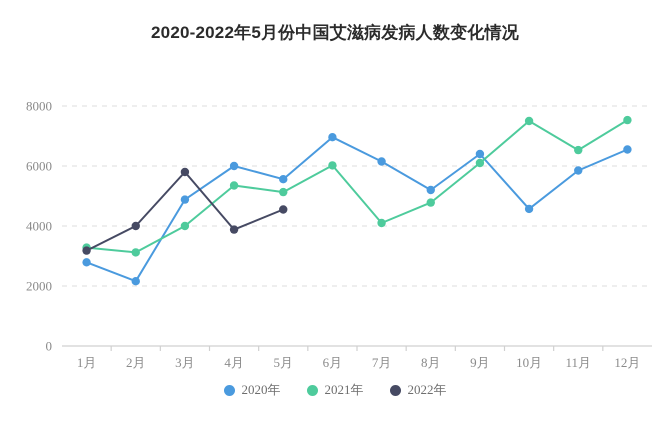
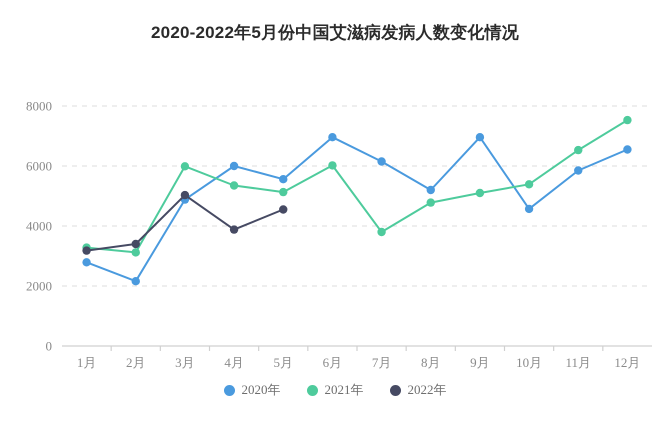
2022年/2月: 4000 -> 3400
2021年/3月: 4000 -> 6000
2022年/3月: 5800 -> 5000
2021年/7月: 4100 -> 3800
2020年/9月: 6400 -> 7000
2021年/9月: 6100 -> 5100
2021年/10月: 7500 -> 5400
